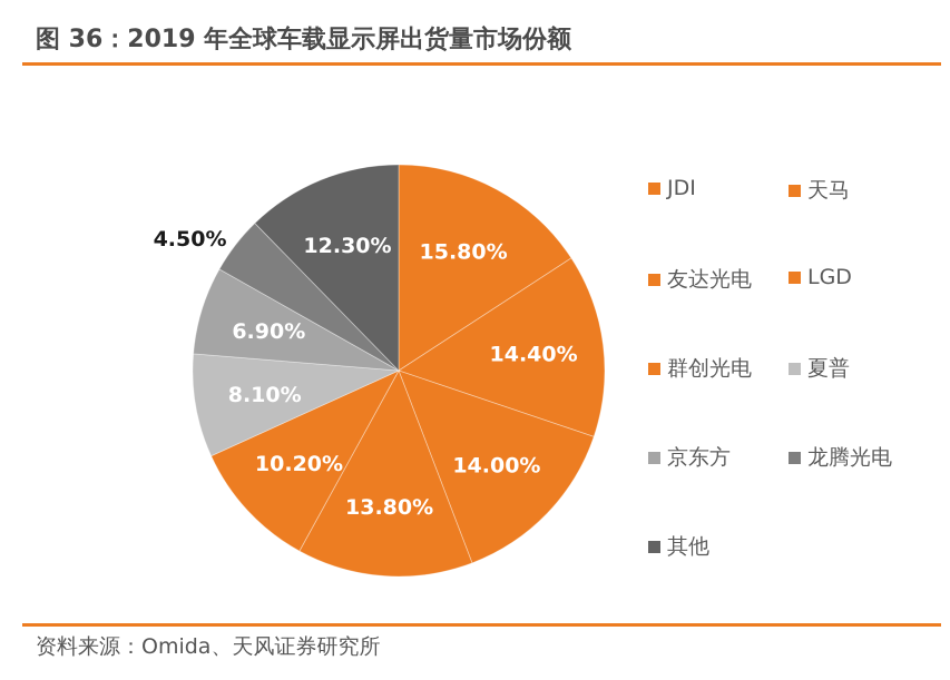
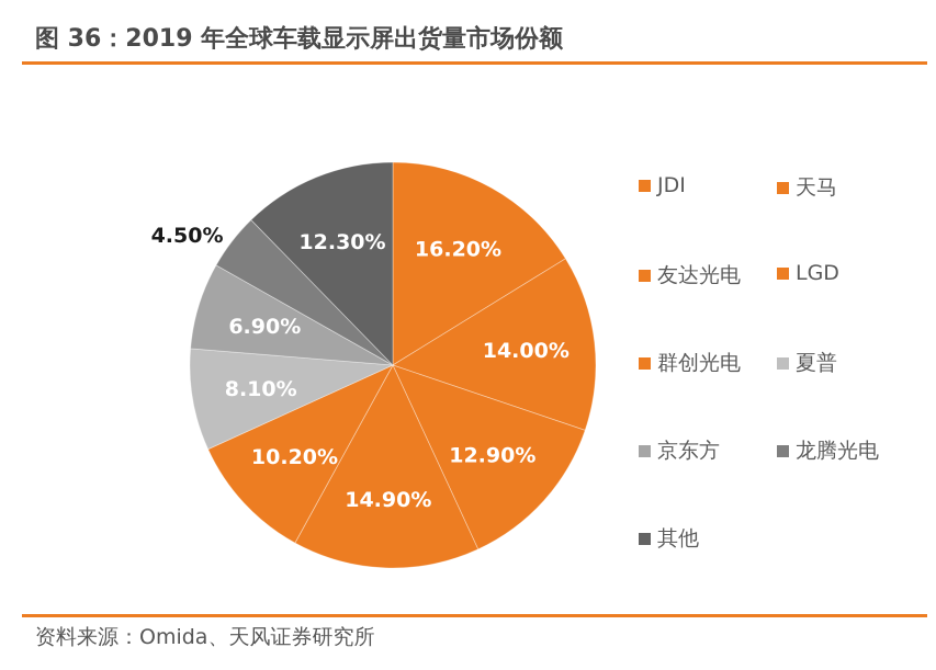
JDI: 15.80% -> 16.20%
天马: 14.40% -> 14.00%
友达光电: 14.00% -> 12.90%
LGD: 13.80% -> 14.90%
